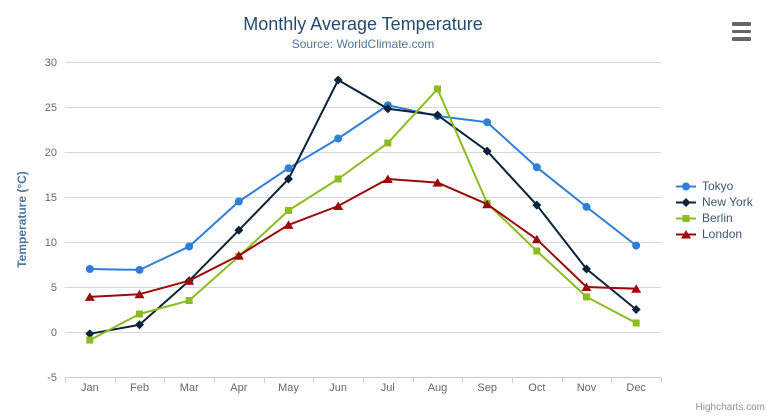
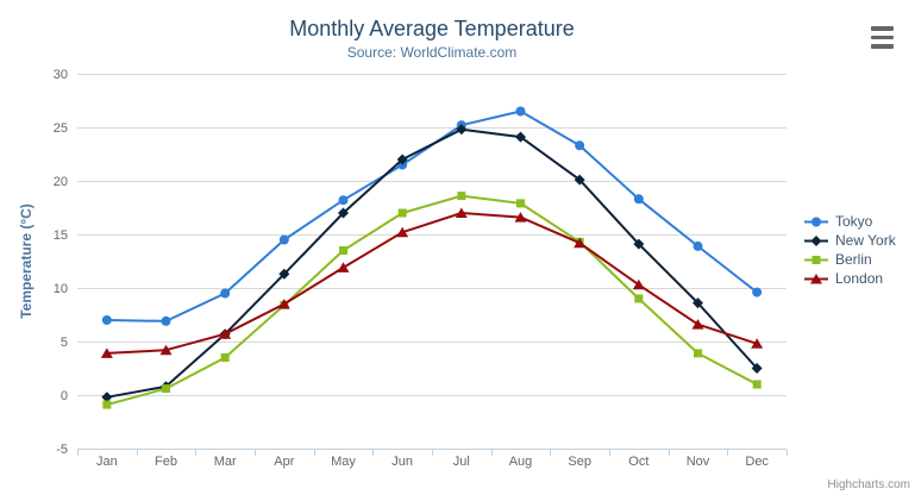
Berlin/Feb: 2 -> 1
New York/Jun: 28 -> 22
London/Jun: 14 -> 15
Berlin/Jul: 21 -> 19
Tokyo/Aug: 24 -> 26
Berlin/Aug: 27 -> 18
New York/Nov: 7 -> 9
London/Nov: 5 -> 7
